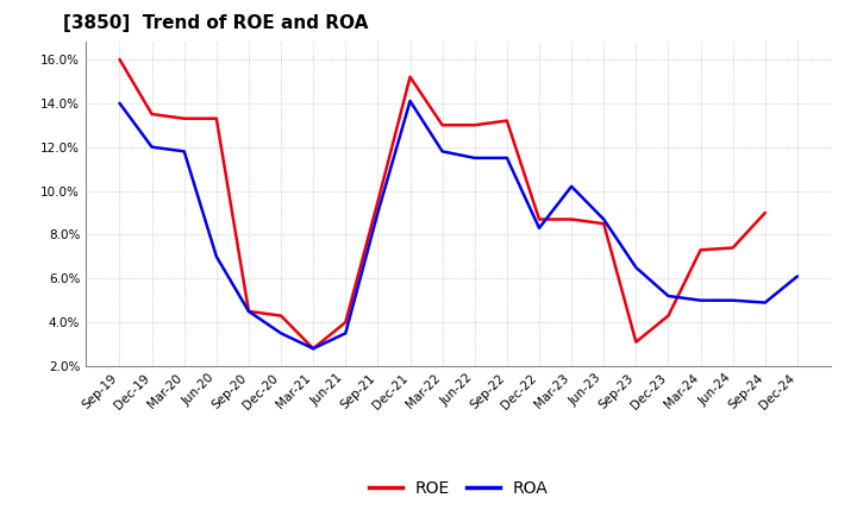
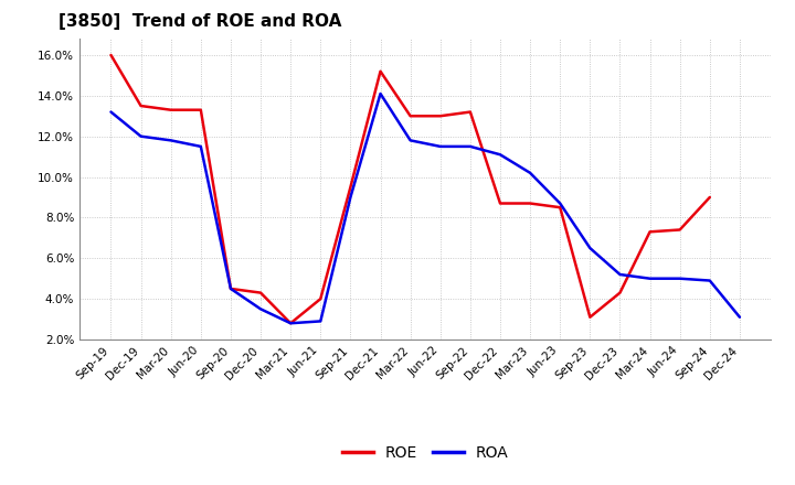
ROA/Sep-19: 14.0% -> 13.2%
ROA/Jun-20: 7.0% -> 11.5%
ROA/Jun-21: 3.5% -> 2.9%
ROA/Dec-22: 8.3% -> 11.1%
ROA/Dec-24: 6.1% -> 3.1%
